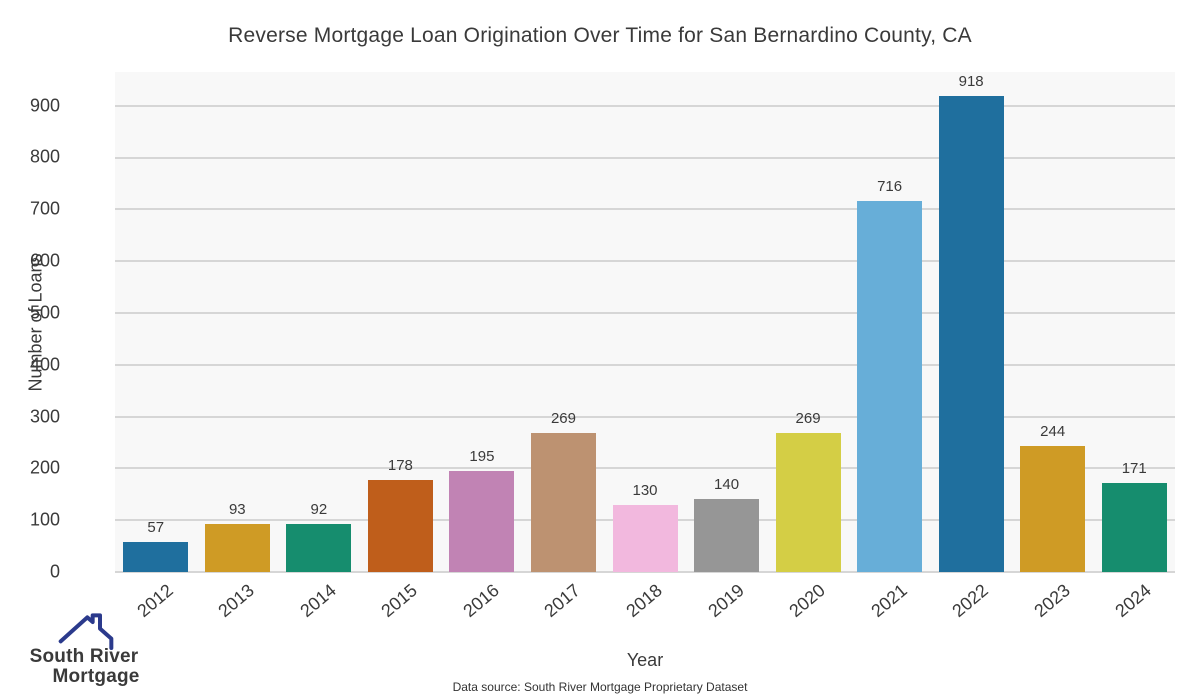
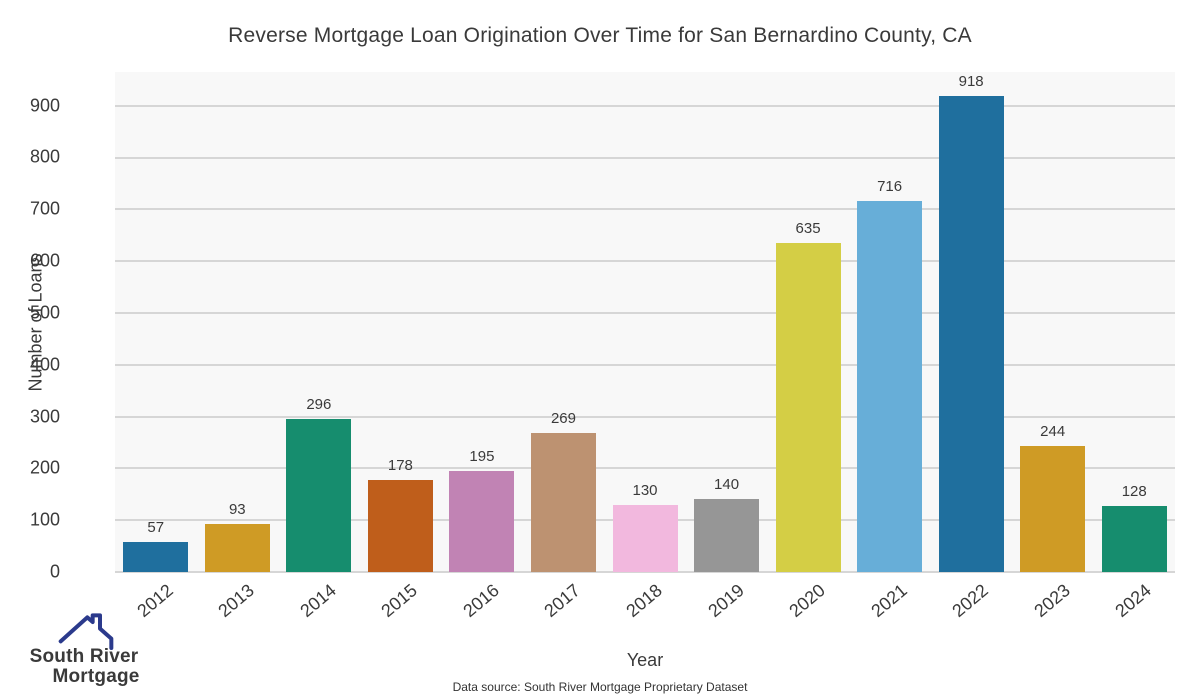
2014: 92 -> 296
2020: 269 -> 635
2024: 171 -> 128
